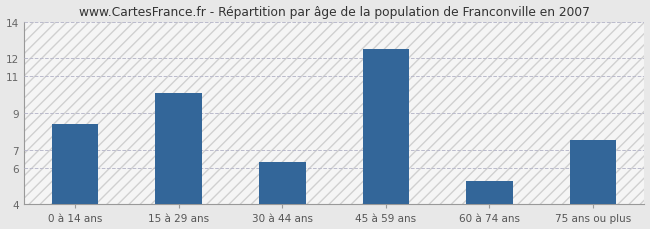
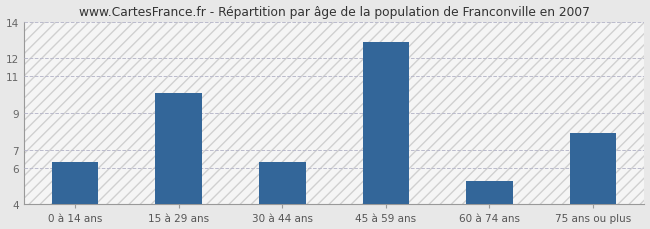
0 à 14 ans: 8.4 -> 6.3
45 à 59 ans: 12.5 -> 12.9
75 ans ou plus: 7.5 -> 7.9
